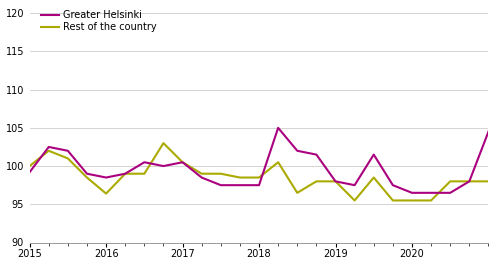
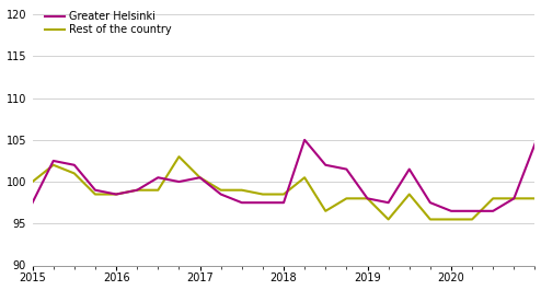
Greater Helsinki/2015: 99.2 -> 97.5
Rest of the country/2016: 96.4 -> 98.5
